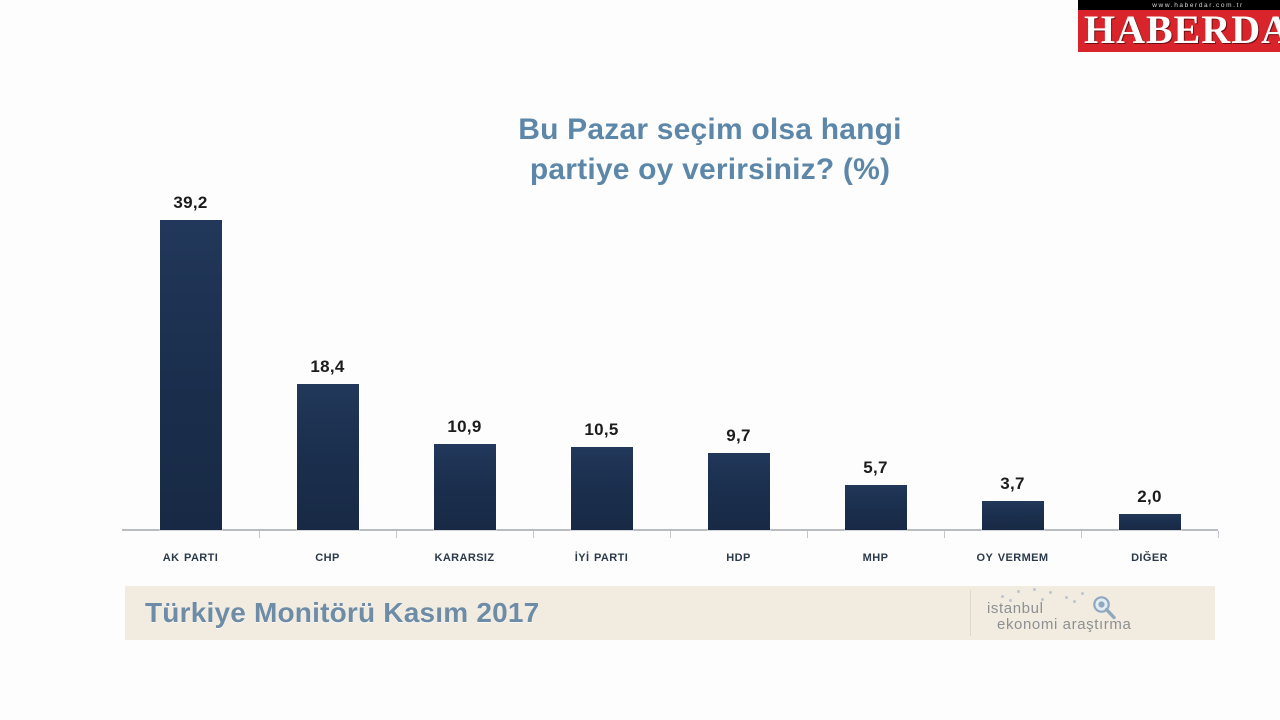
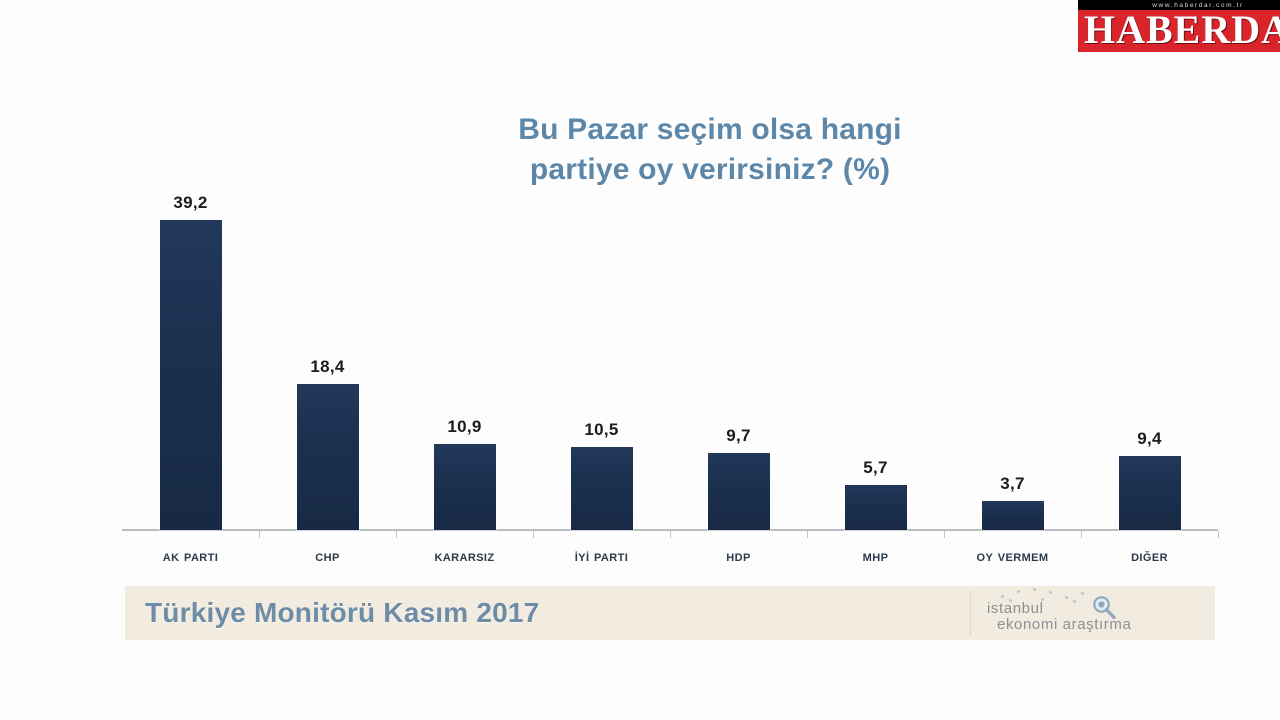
Diğer: 2,0 -> 9,4
